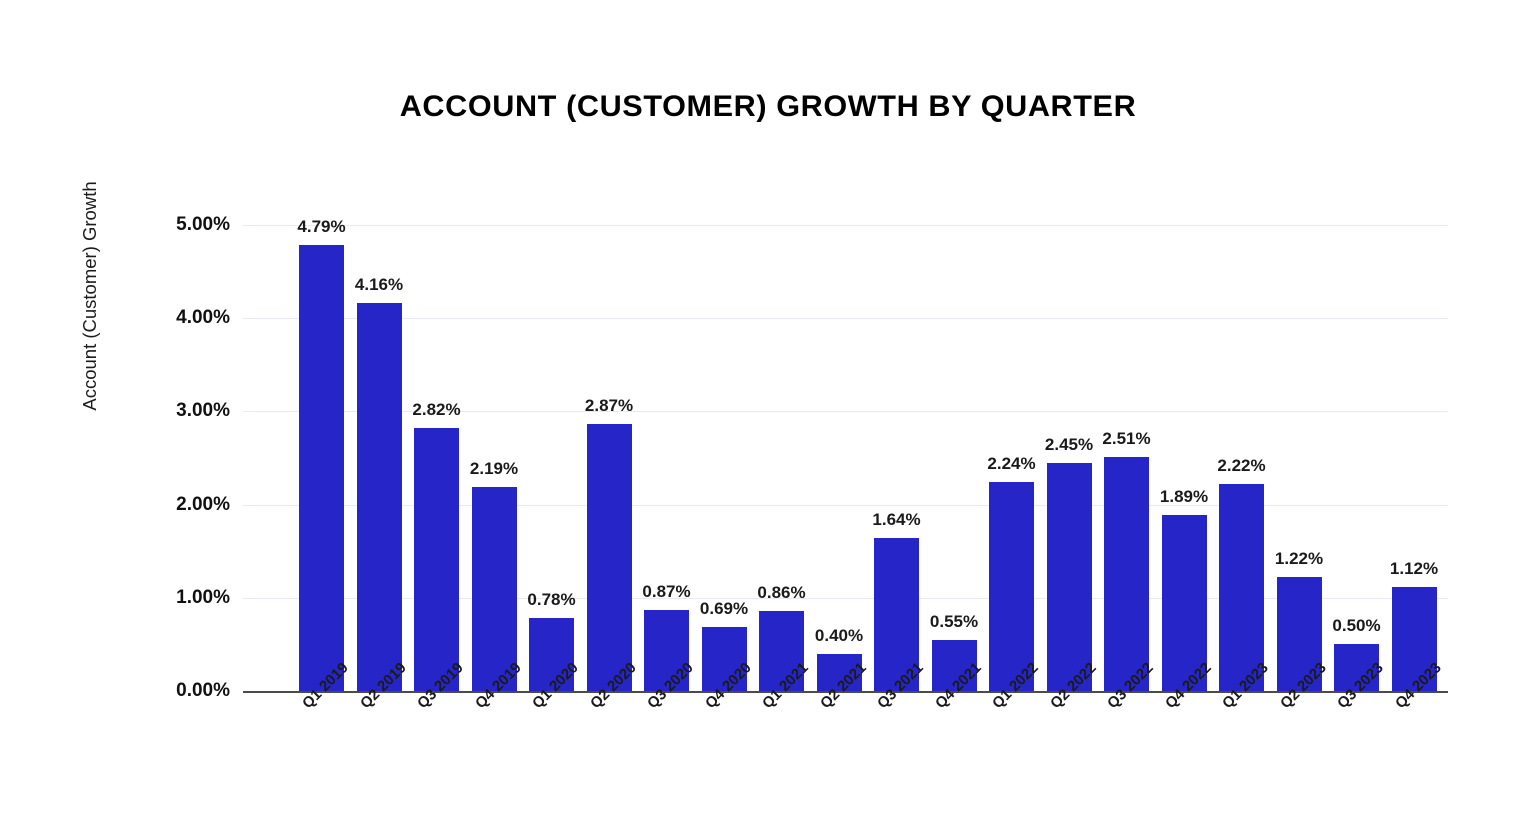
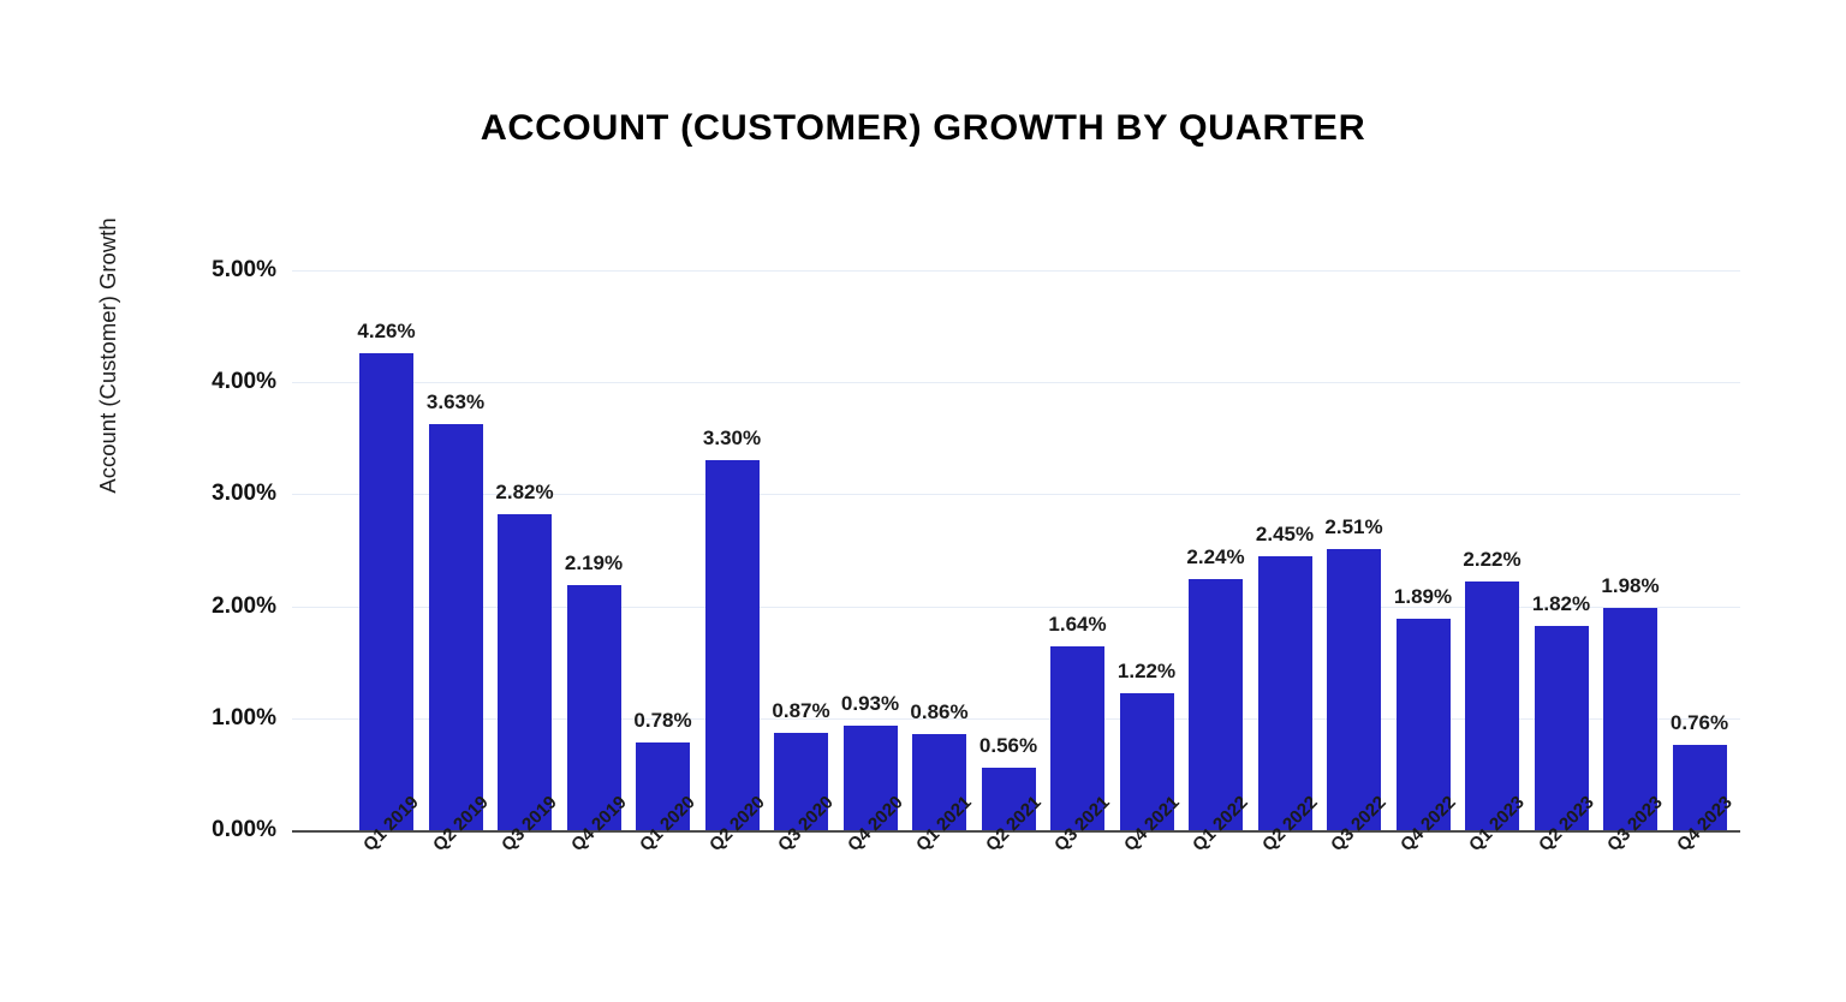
Q1 2019: 4.79% -> 4.26%
Q2 2019: 4.16% -> 3.63%
Q2 2020: 2.87% -> 3.30%
Q4 2020: 0.69% -> 0.93%
Q2 2021: 0.40% -> 0.56%
Q4 2021: 0.55% -> 1.22%
Q2 2023: 1.22% -> 1.82%
Q3 2023: 0.50% -> 1.98%
Q4 2023: 1.12% -> 0.76%
